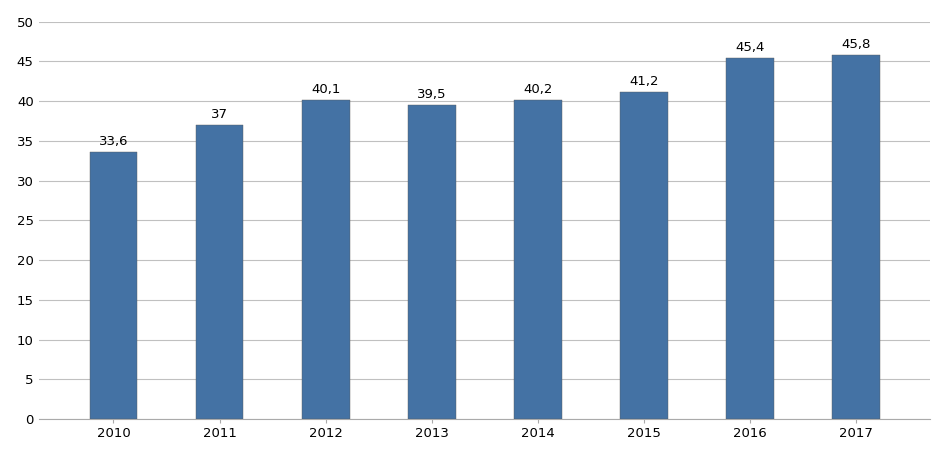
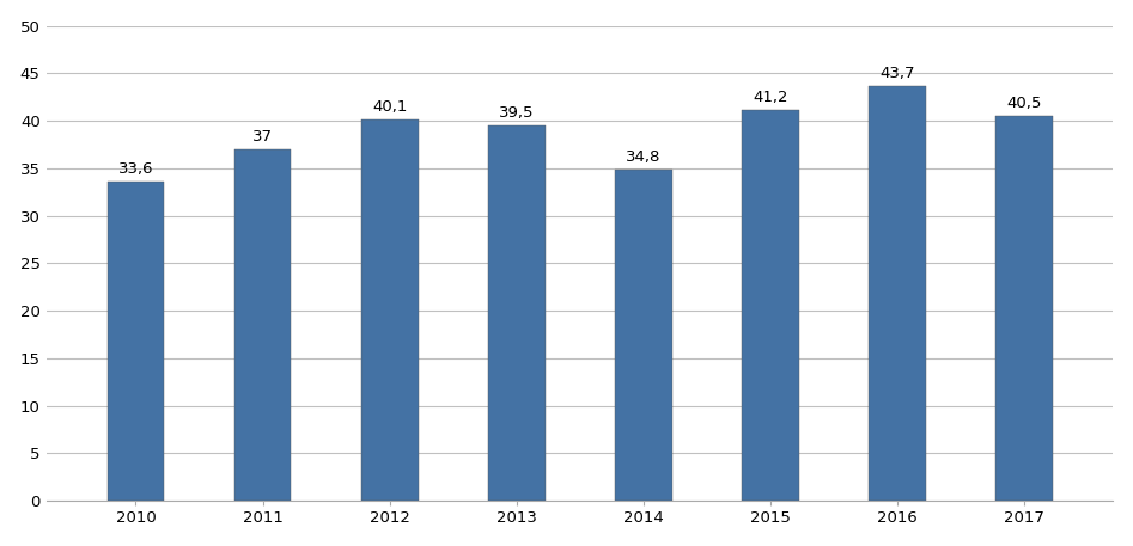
2014: 40,2 -> 34,8
2016: 45,4 -> 43,7
2017: 45,8 -> 40,5
